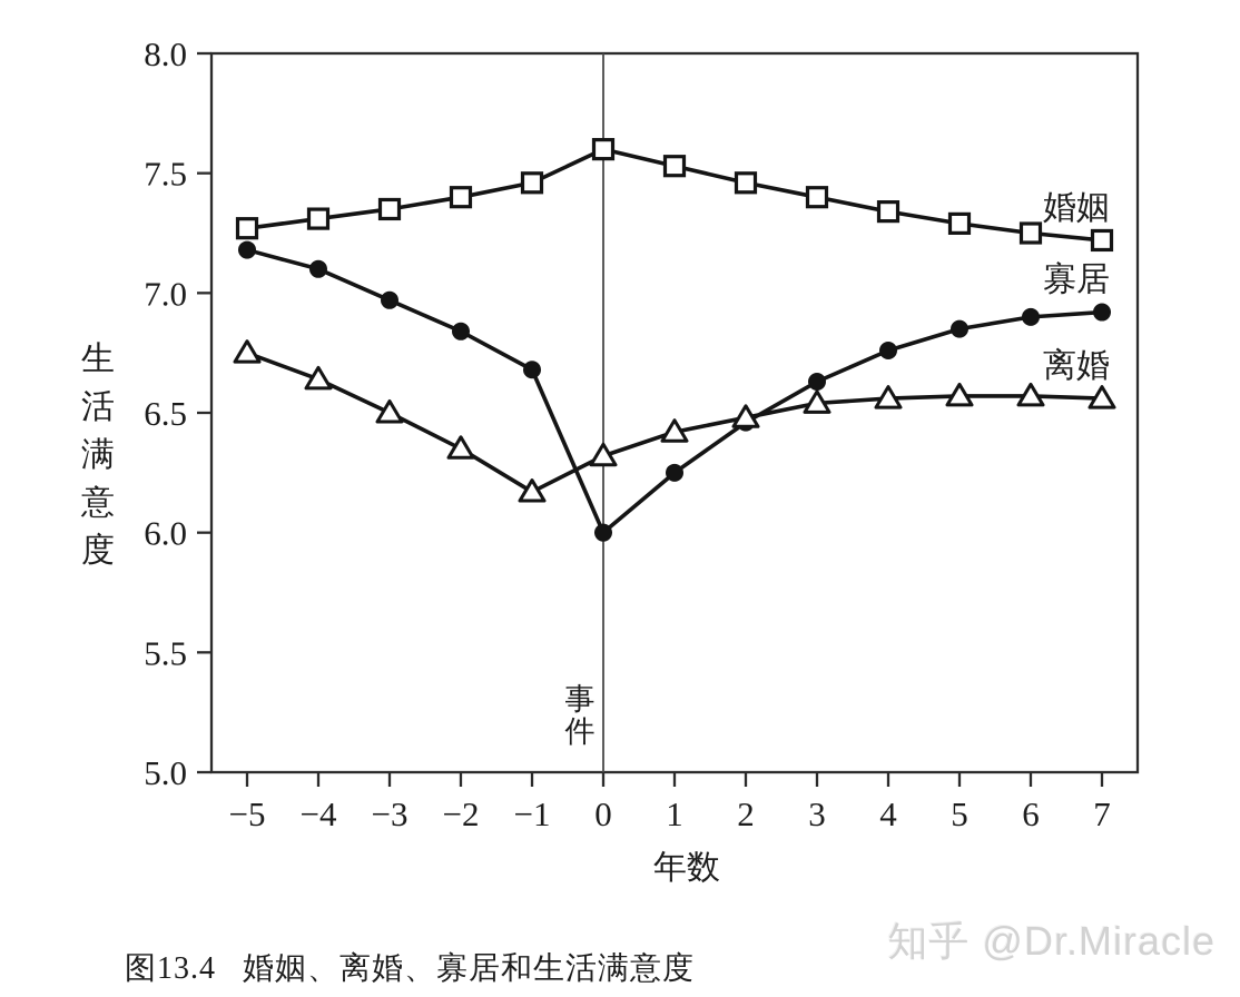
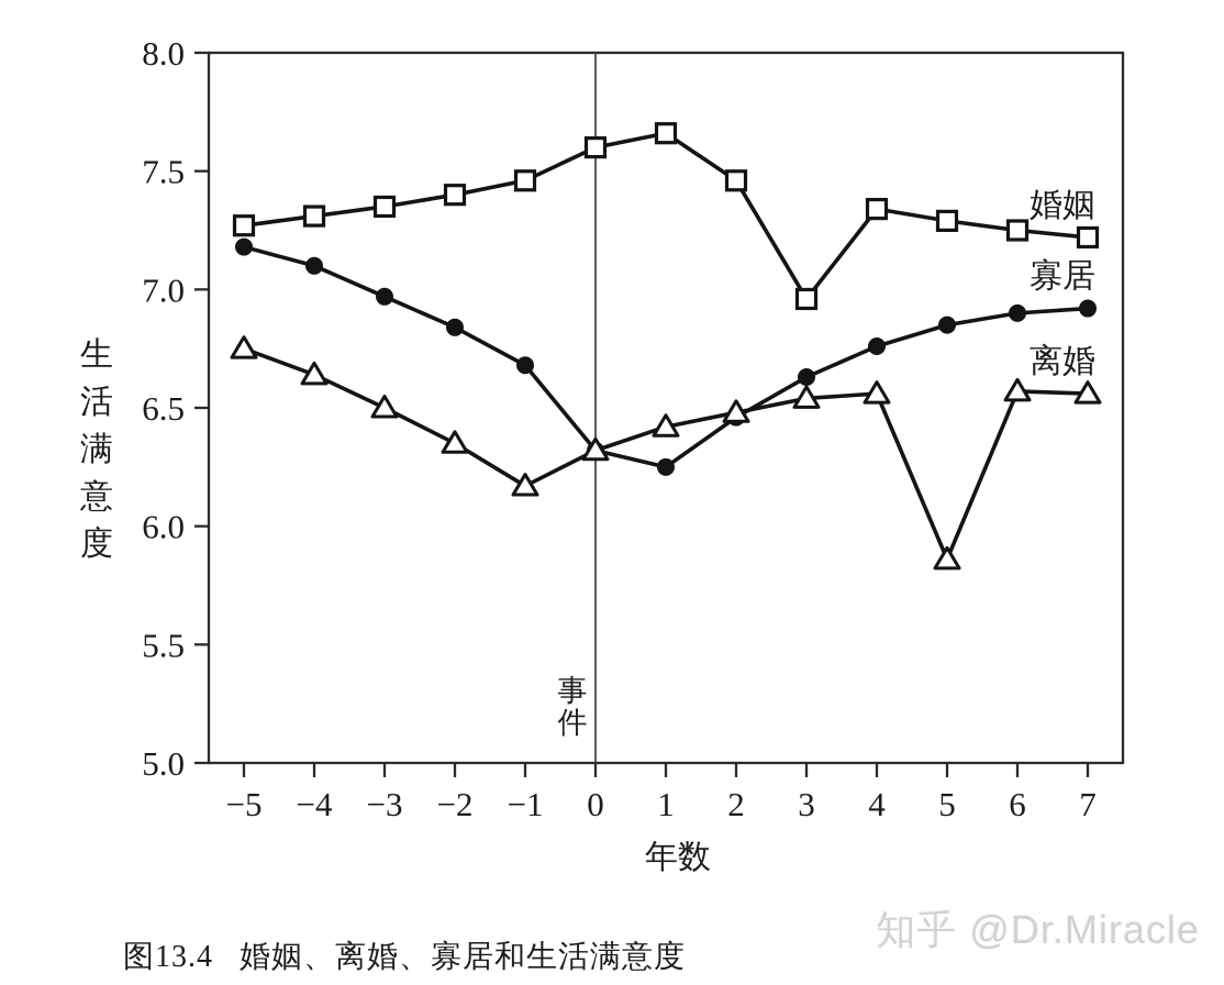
寡居/0: 6.00 -> 6.32
婚姻/1: 7.53 -> 7.66
婚姻/3: 7.40 -> 6.96
离婚/5: 6.57 -> 5.86
